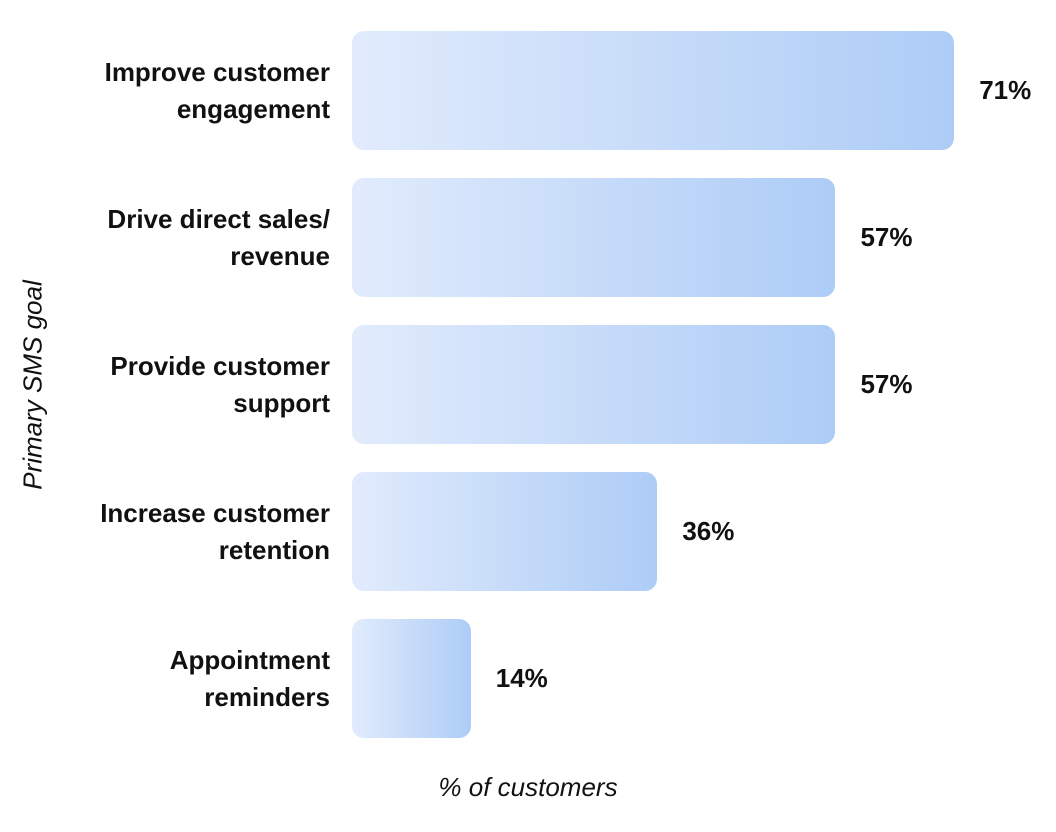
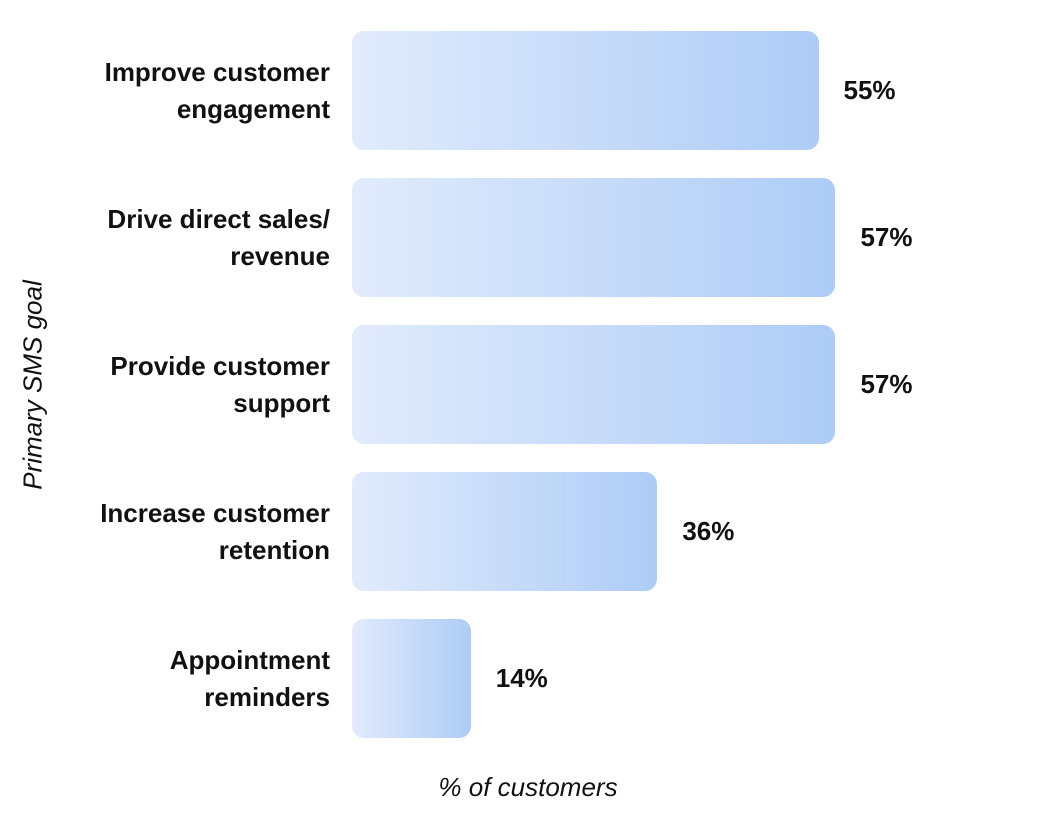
Improve customer engagement: 71% -> 55%
